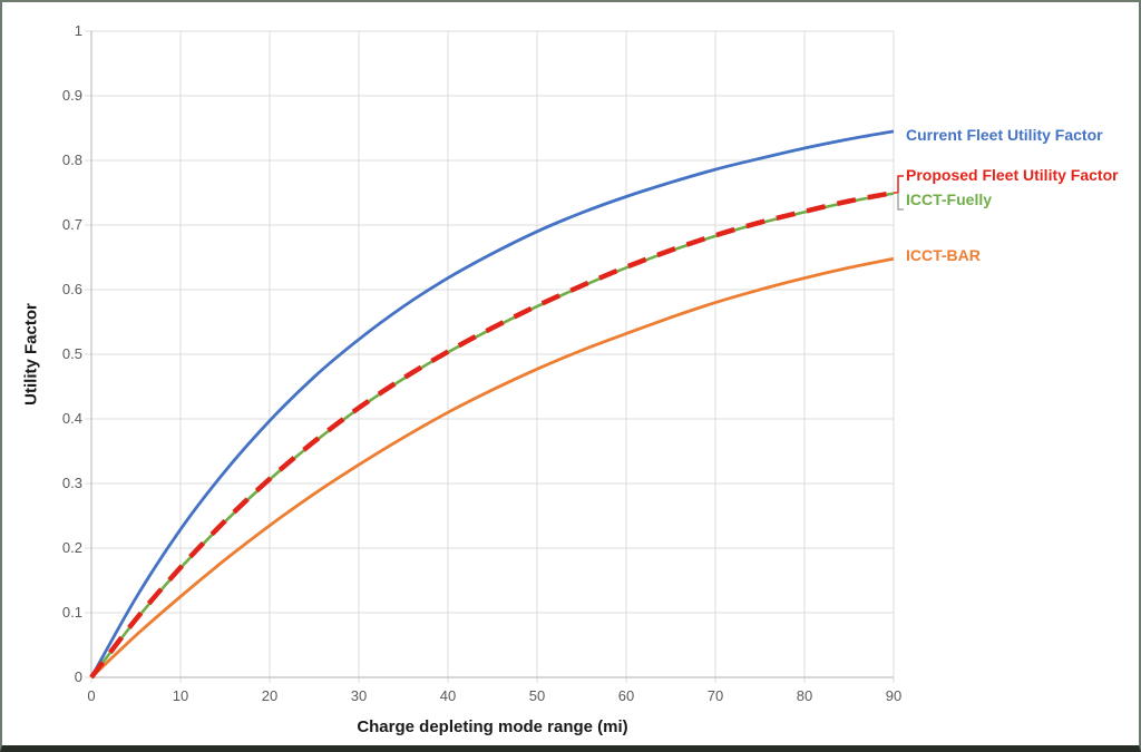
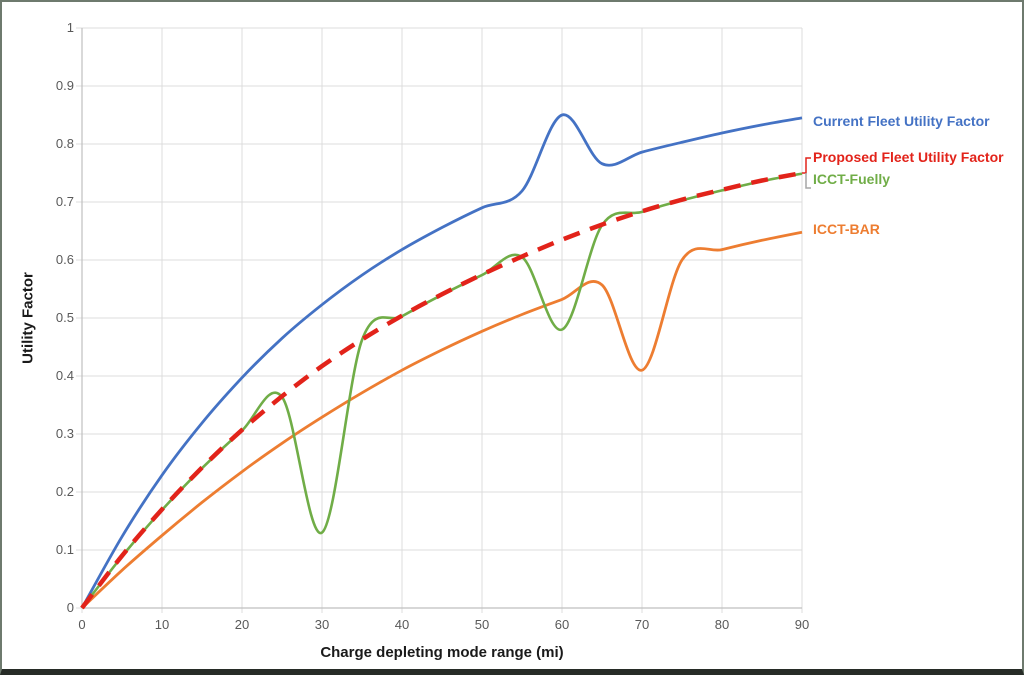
ICCT-Fuelly/30: 0.42 -> 0.13
Current Fleet Utility Factor/60: 0.74 -> 0.85
ICCT-Fuelly/60: 0.63 -> 0.48
ICCT-BAR/70: 0.58 -> 0.41
